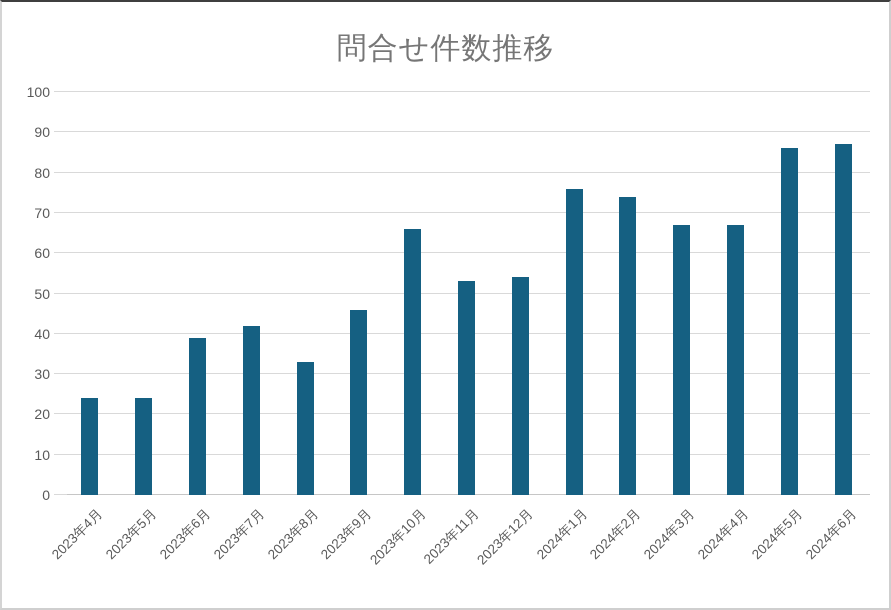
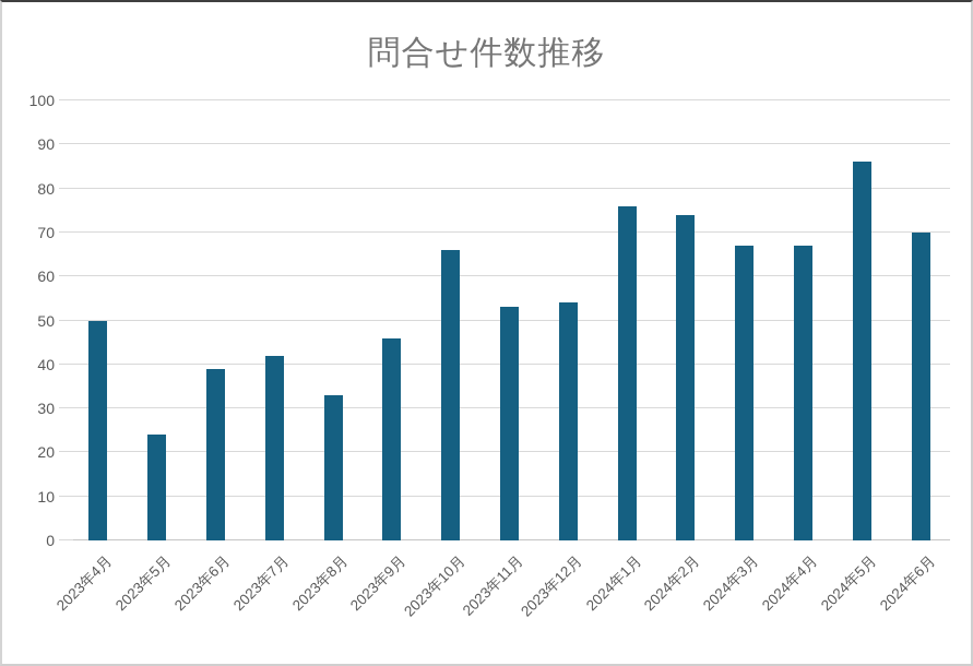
2023年4月: 24 -> 50
2024年6月: 87 -> 70
